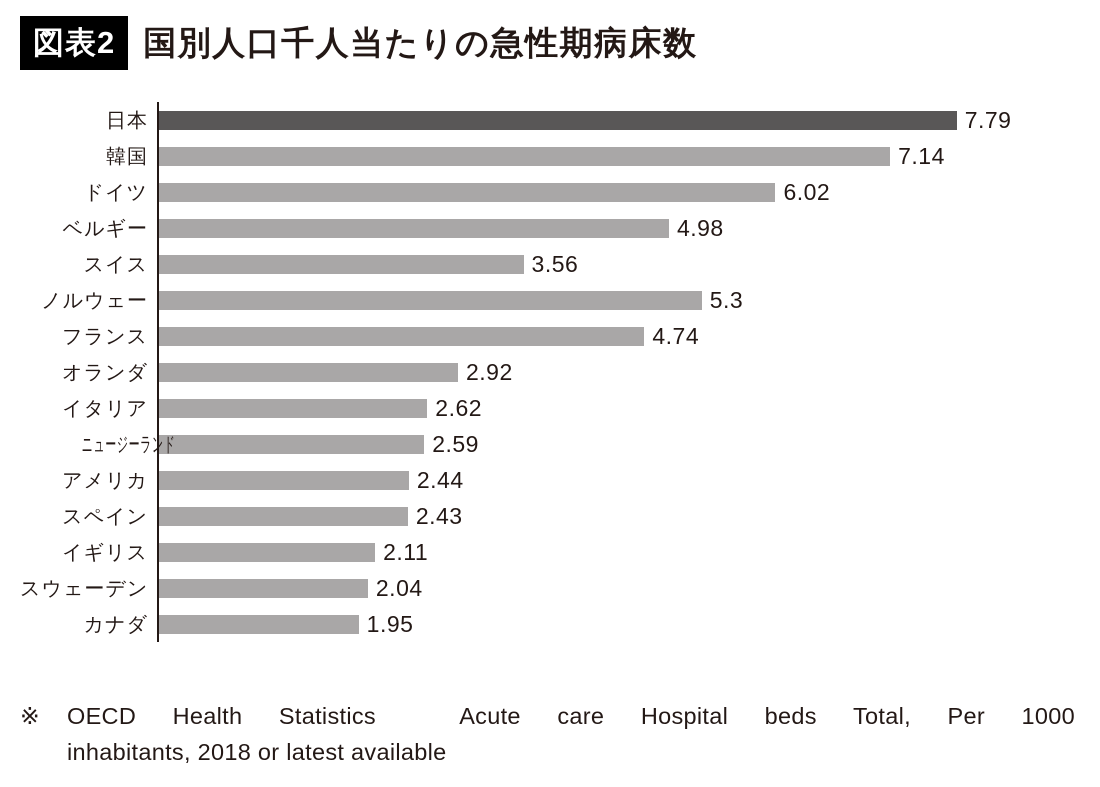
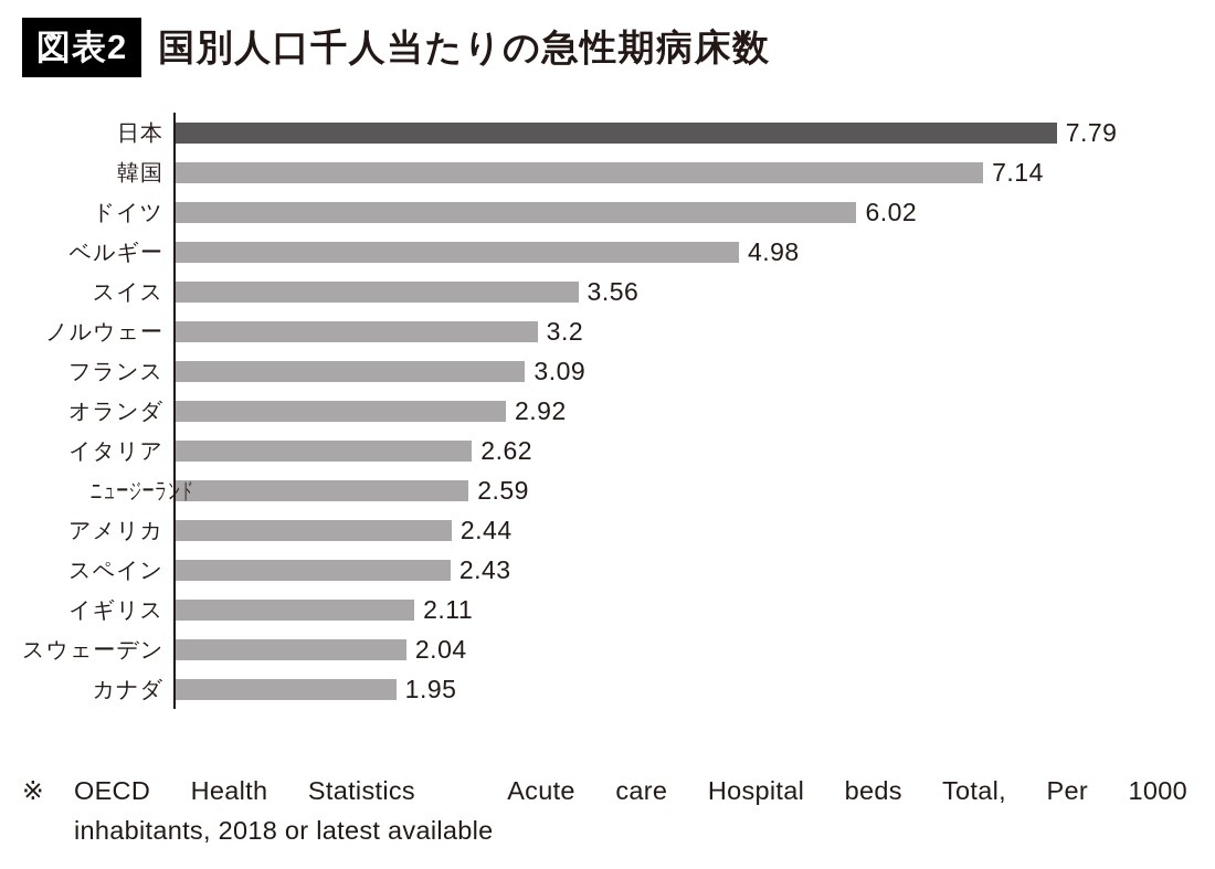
ノルウェー: 5.3 -> 3.2
フランス: 4.74 -> 3.09
